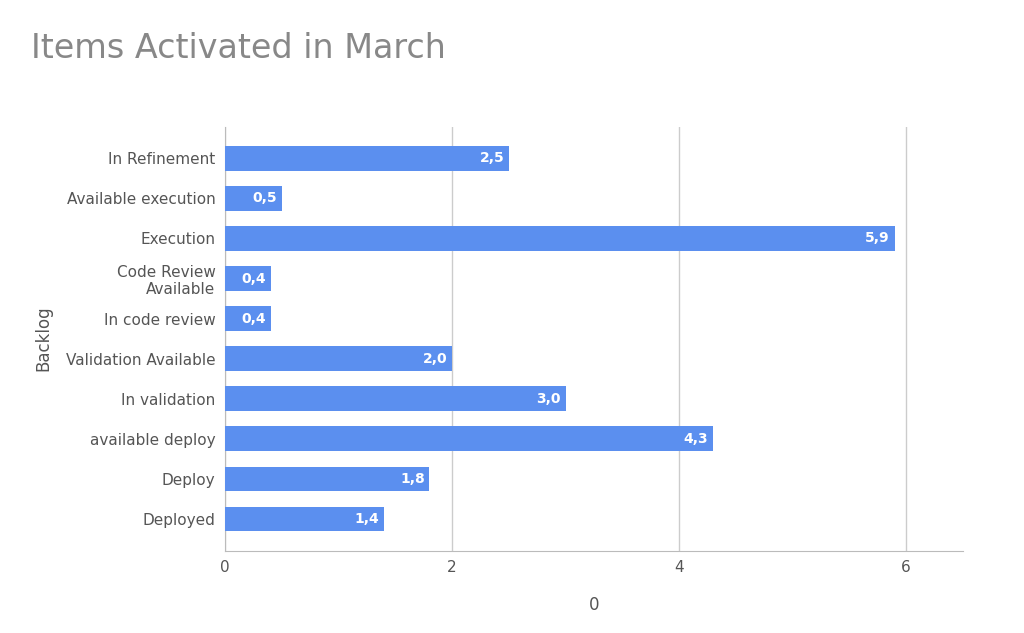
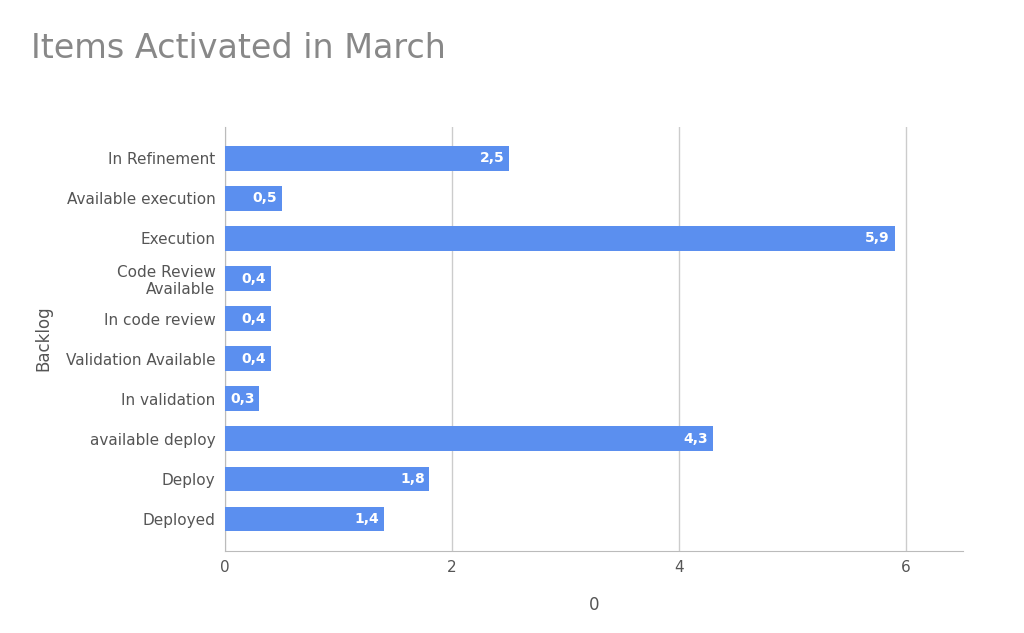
Validation Available: 2,0 -> 0,4
In validation: 3,0 -> 0,3
